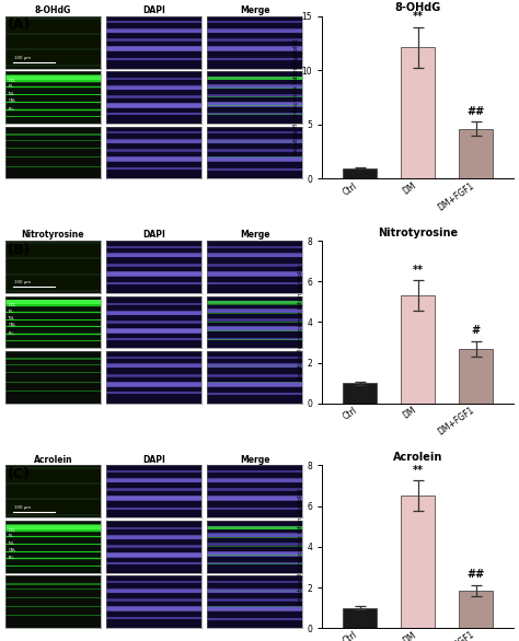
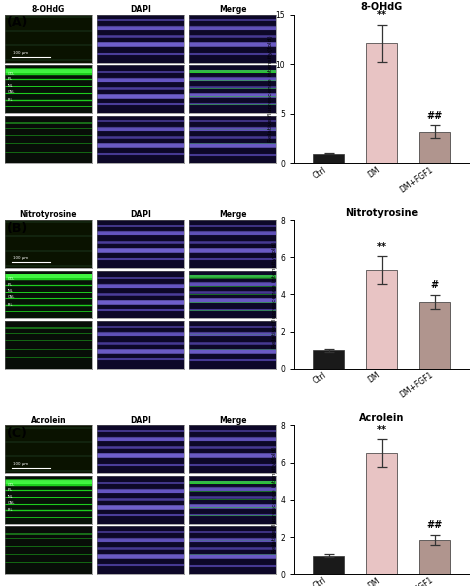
8-OHdG/DM+FGF1: 4.6 -> 3.2
Nitrotyrosine/DM+FGF1: 2.7 -> 3.6
